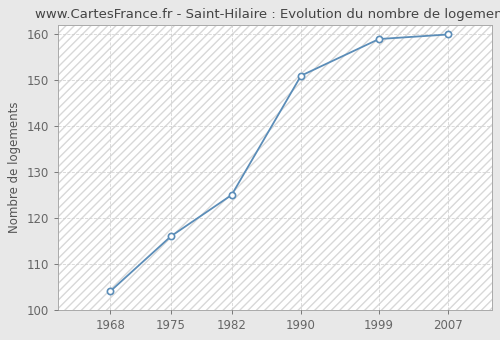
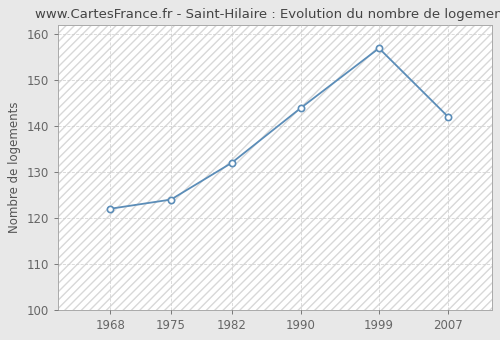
1968: 104 -> 122
1975: 116 -> 124
1982: 125 -> 132
1990: 151 -> 144
1999: 159 -> 157
2007: 160 -> 142
